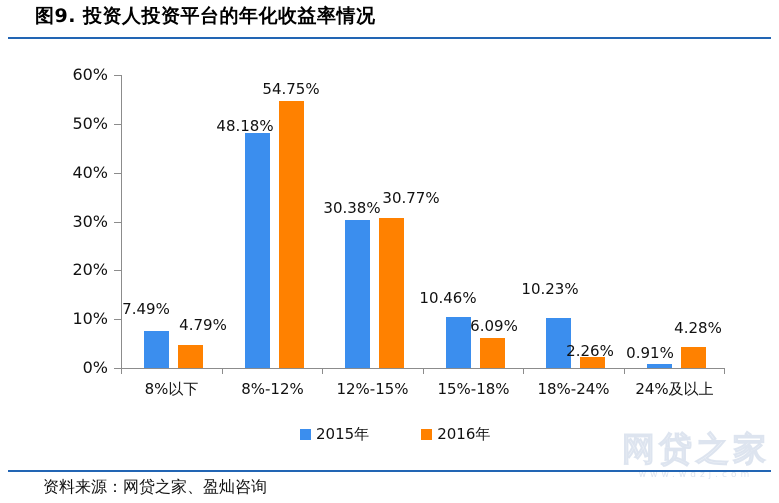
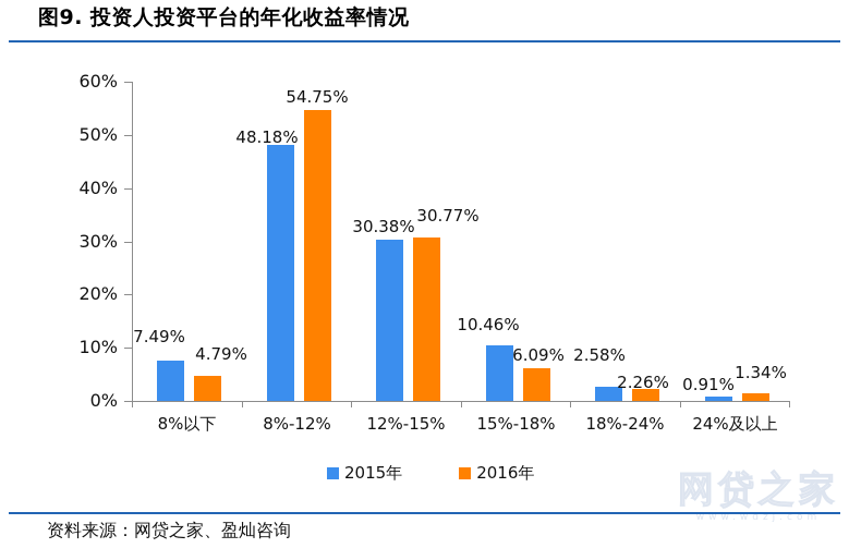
2015年/18%-24%: 10.23% -> 2.58%
2016年/24%及以上: 4.28% -> 1.34%
